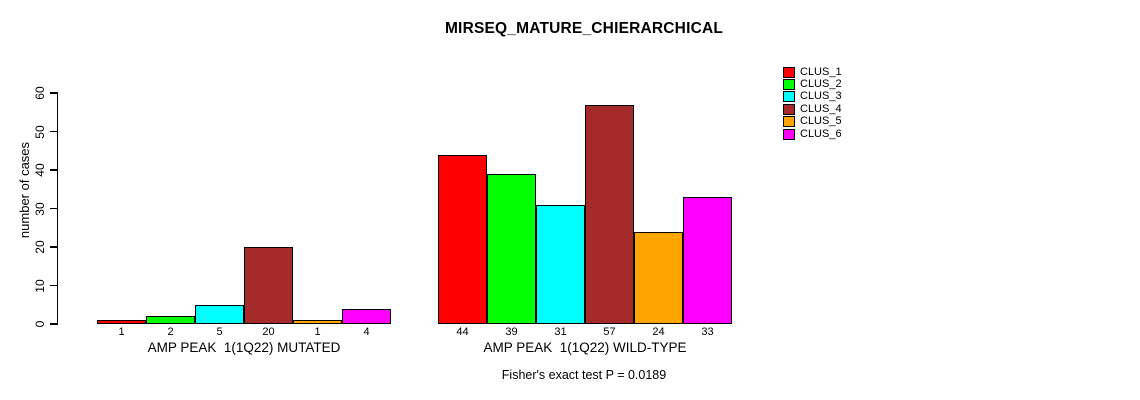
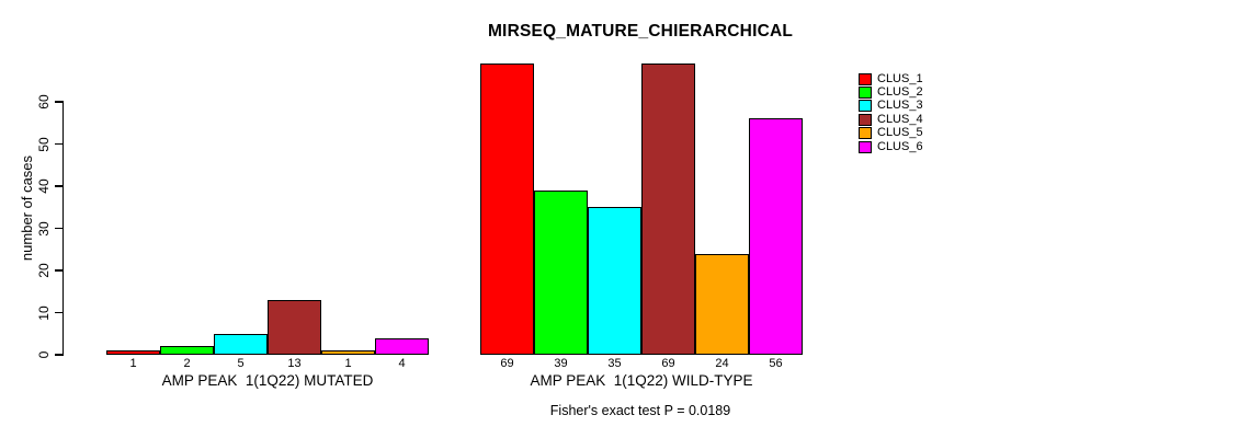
CLUS_4/AMP PEAK 1(1Q22) MUTATED: 20 -> 13
CLUS_1/AMP PEAK 1(1Q22) WILD-TYPE: 44 -> 69
CLUS_3/AMP PEAK 1(1Q22) WILD-TYPE: 31 -> 35
CLUS_4/AMP PEAK 1(1Q22) WILD-TYPE: 57 -> 69
CLUS_6/AMP PEAK 1(1Q22) WILD-TYPE: 33 -> 56
